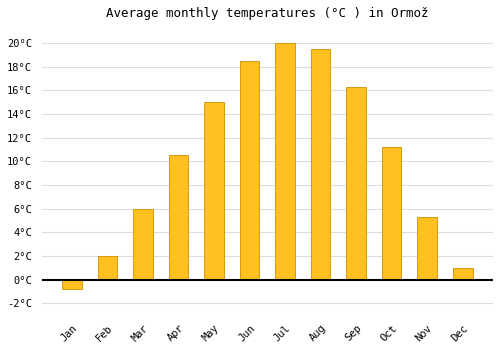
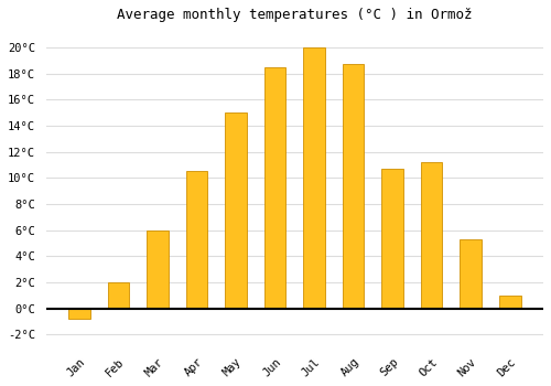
Aug: 19.5°C -> 18.7°C
Sep: 16.3°C -> 10.7°C
